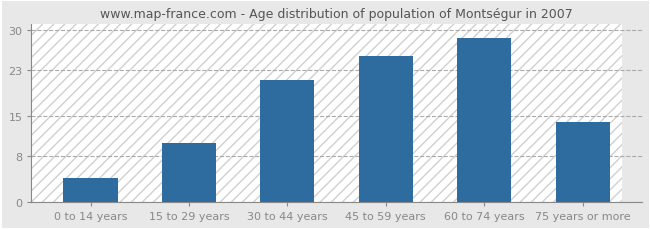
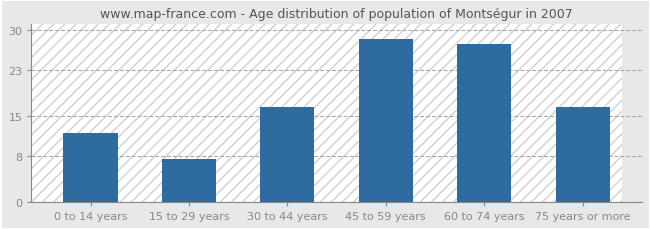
0 to 14 years: 4.2 -> 12.0
15 to 29 years: 10.2 -> 7.5
30 to 44 years: 21.2 -> 16.5
45 to 59 years: 25.4 -> 28.5
60 to 74 years: 28.6 -> 27.5
75 years or more: 14.0 -> 16.5
